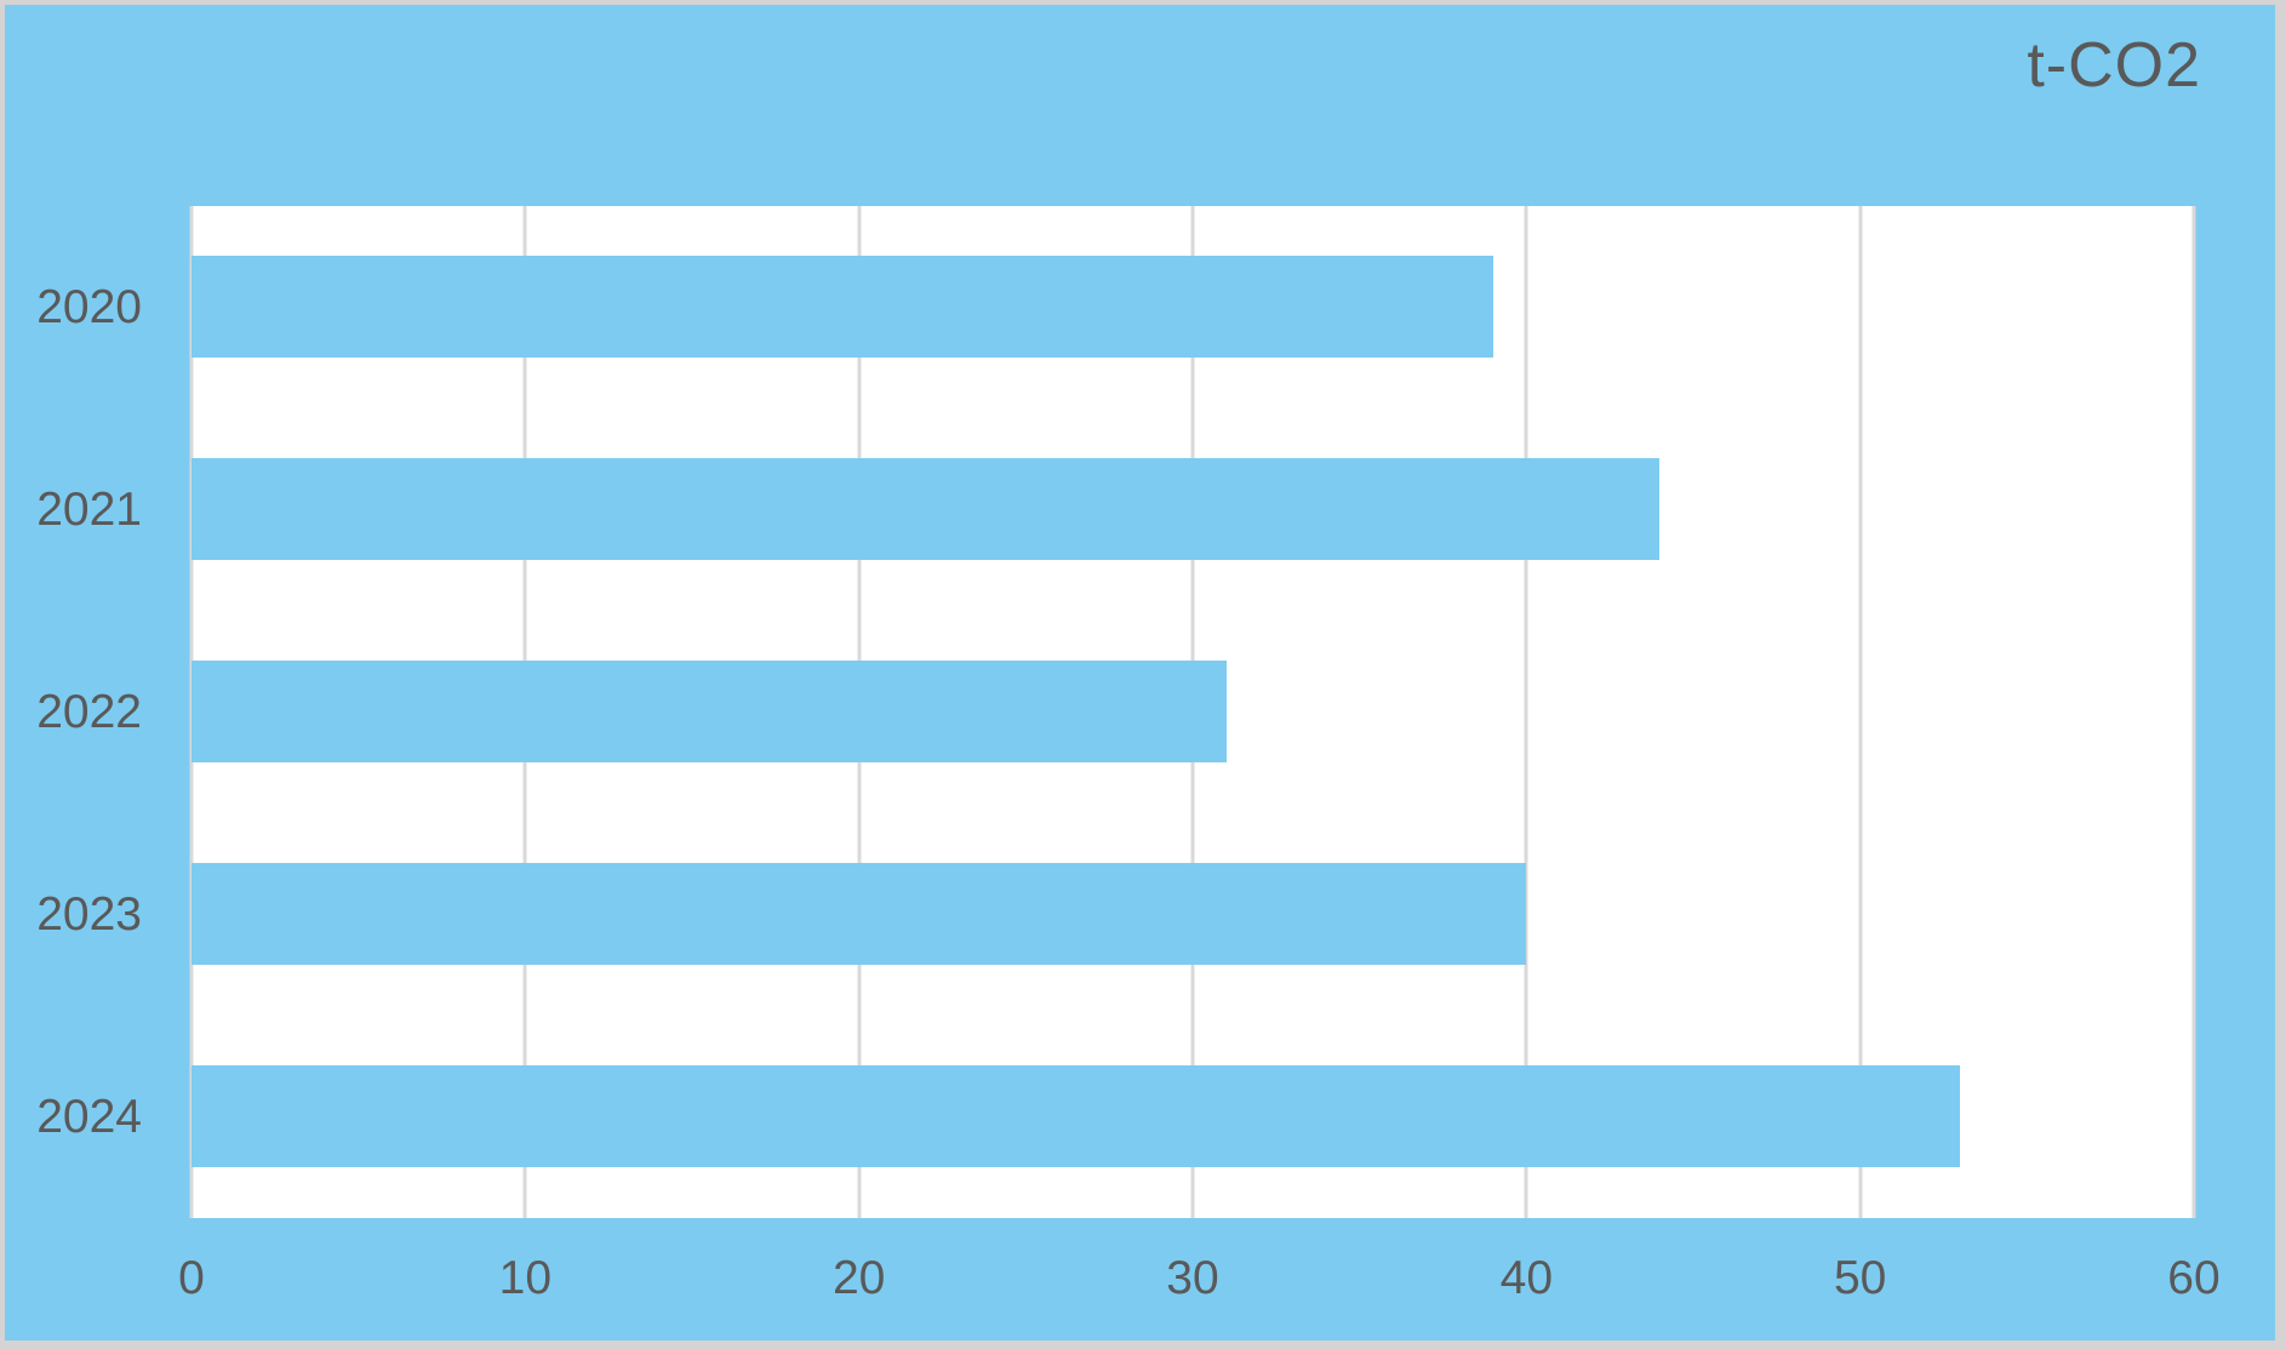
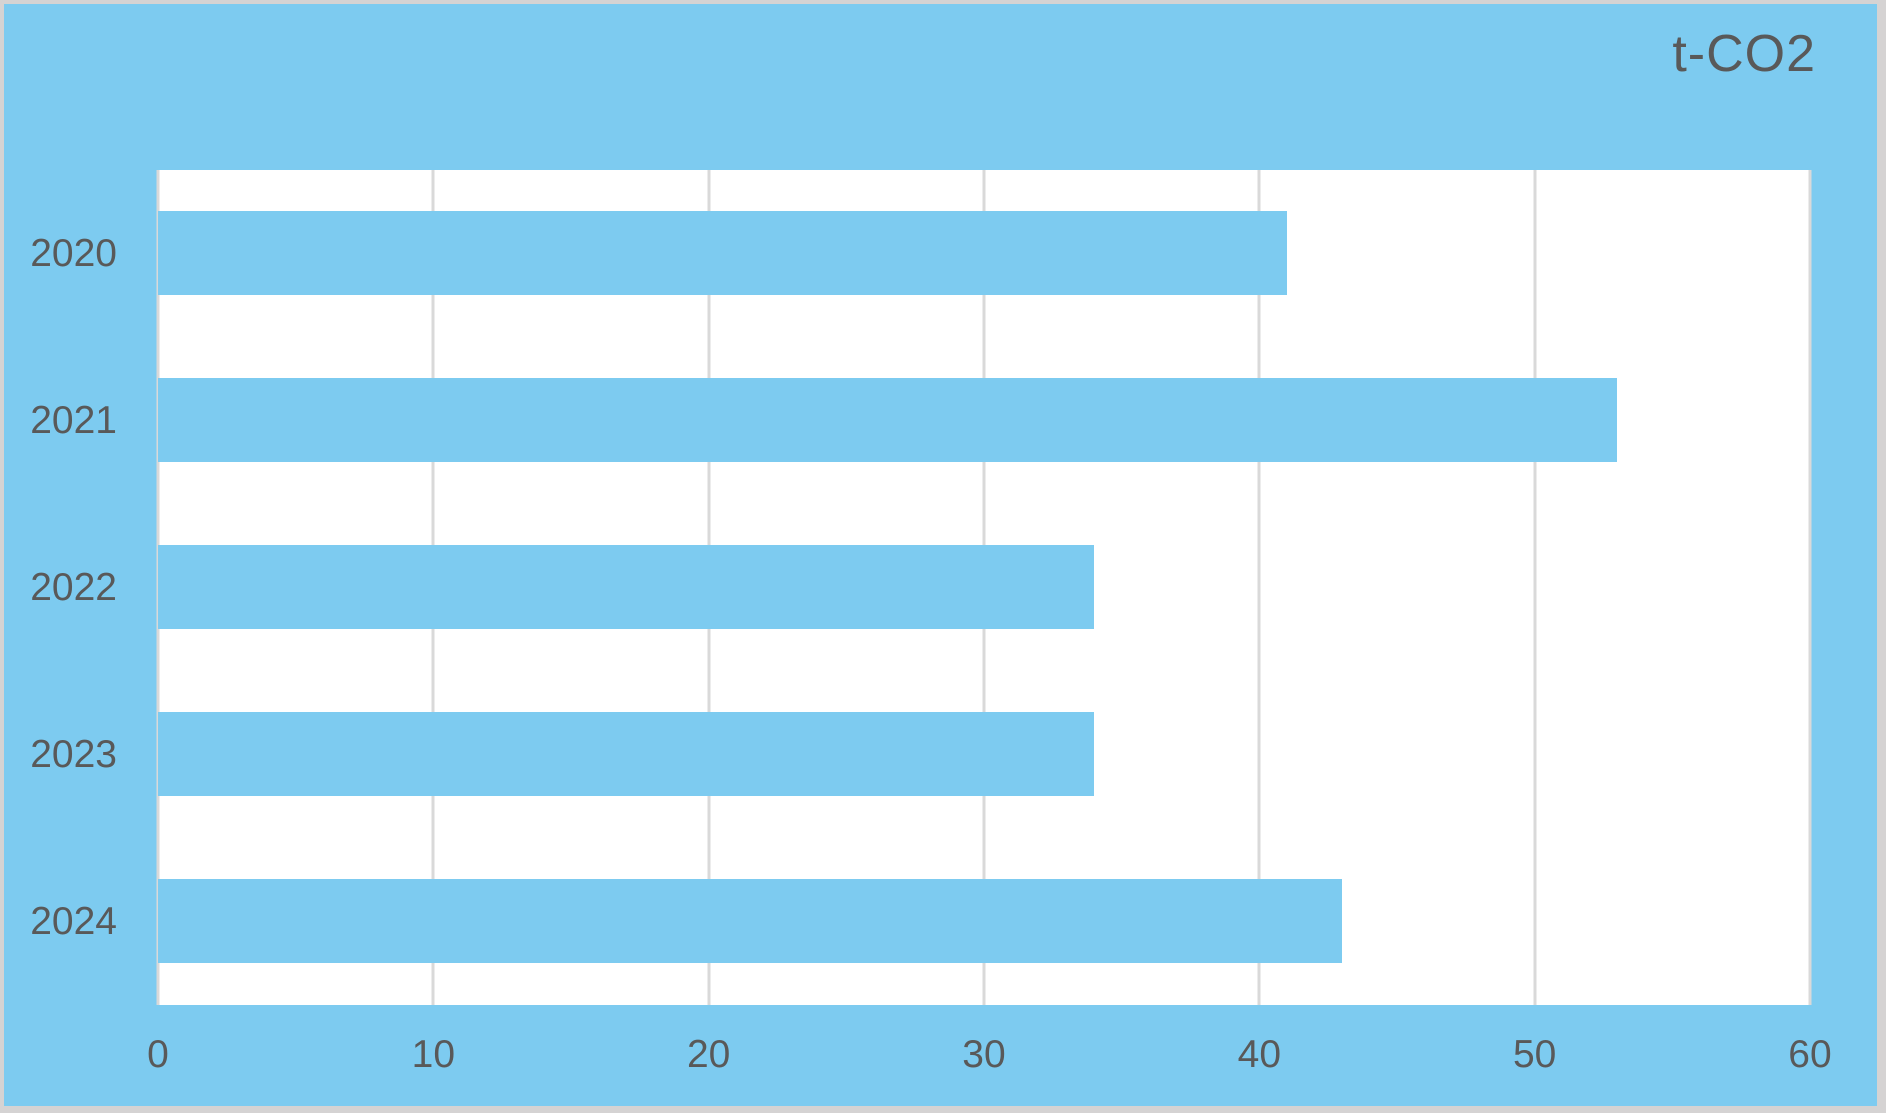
2020: 39 -> 41
2021: 44 -> 53
2022: 31 -> 34
2023: 40 -> 34
2024: 53 -> 43
